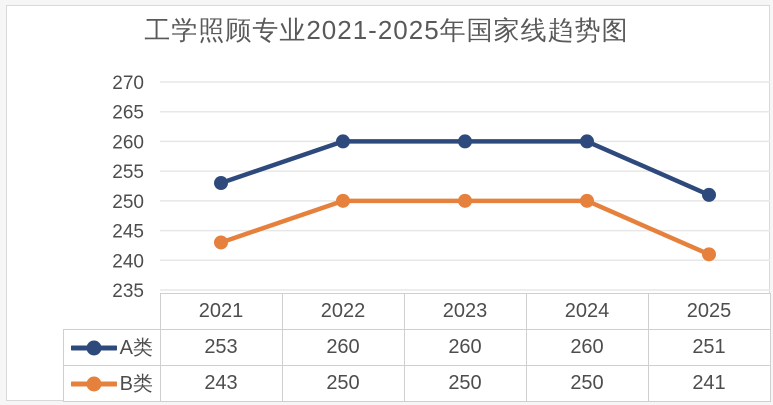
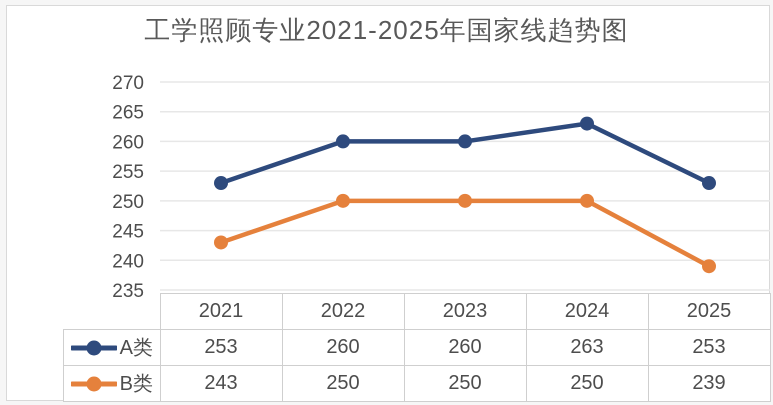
A类/2024: 260 -> 263
A类/2025: 251 -> 253
B类/2025: 241 -> 239
